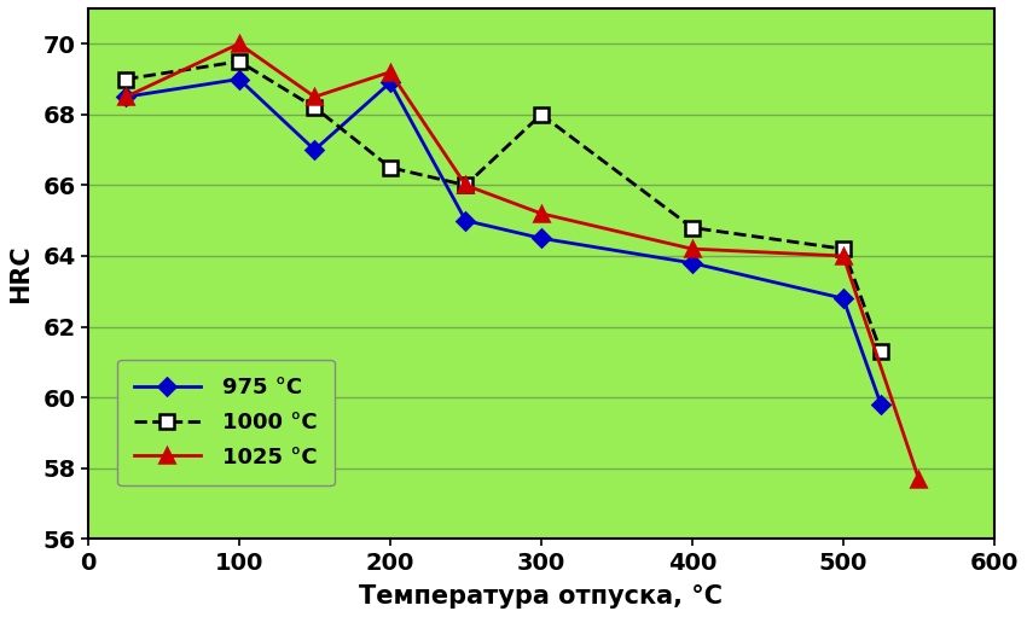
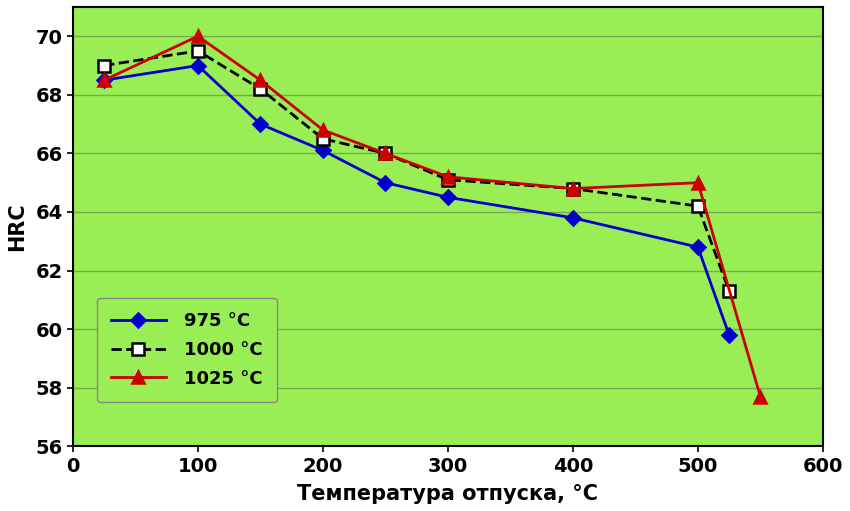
975 °C/200: 68.9 -> 66.1
1025 °C/200: 69.2 -> 66.8
1000 °C/300: 68.0 -> 65.1
1025 °C/400: 64.2 -> 64.8
1025 °C/500: 64.0 -> 65.0
